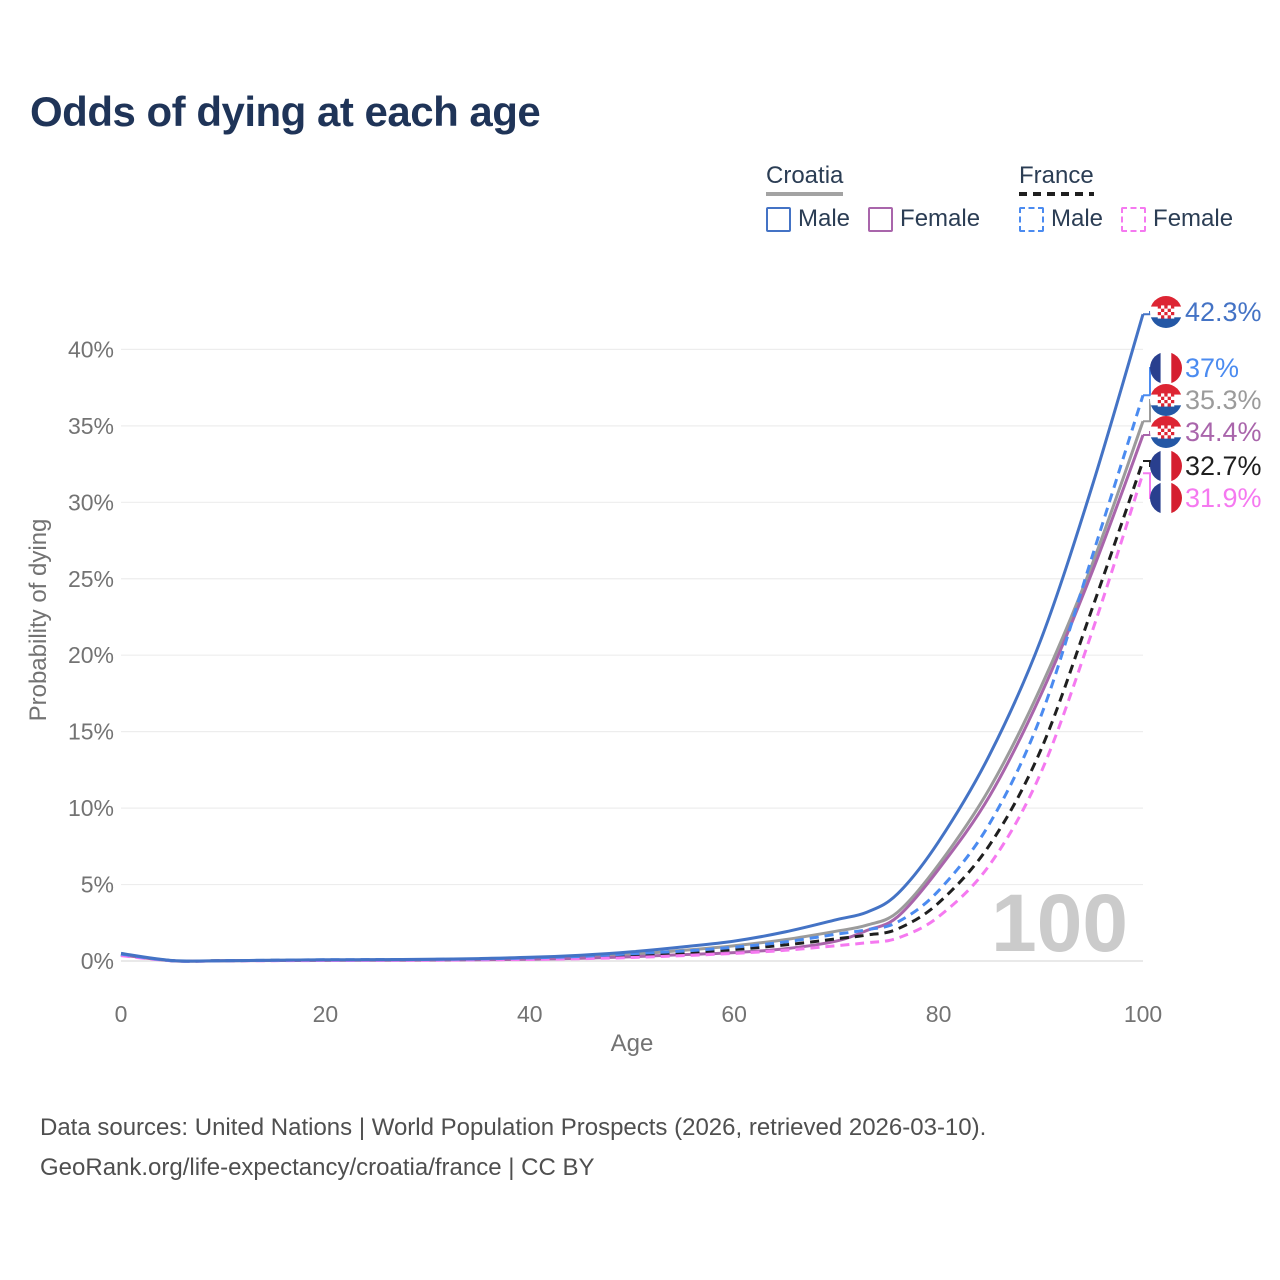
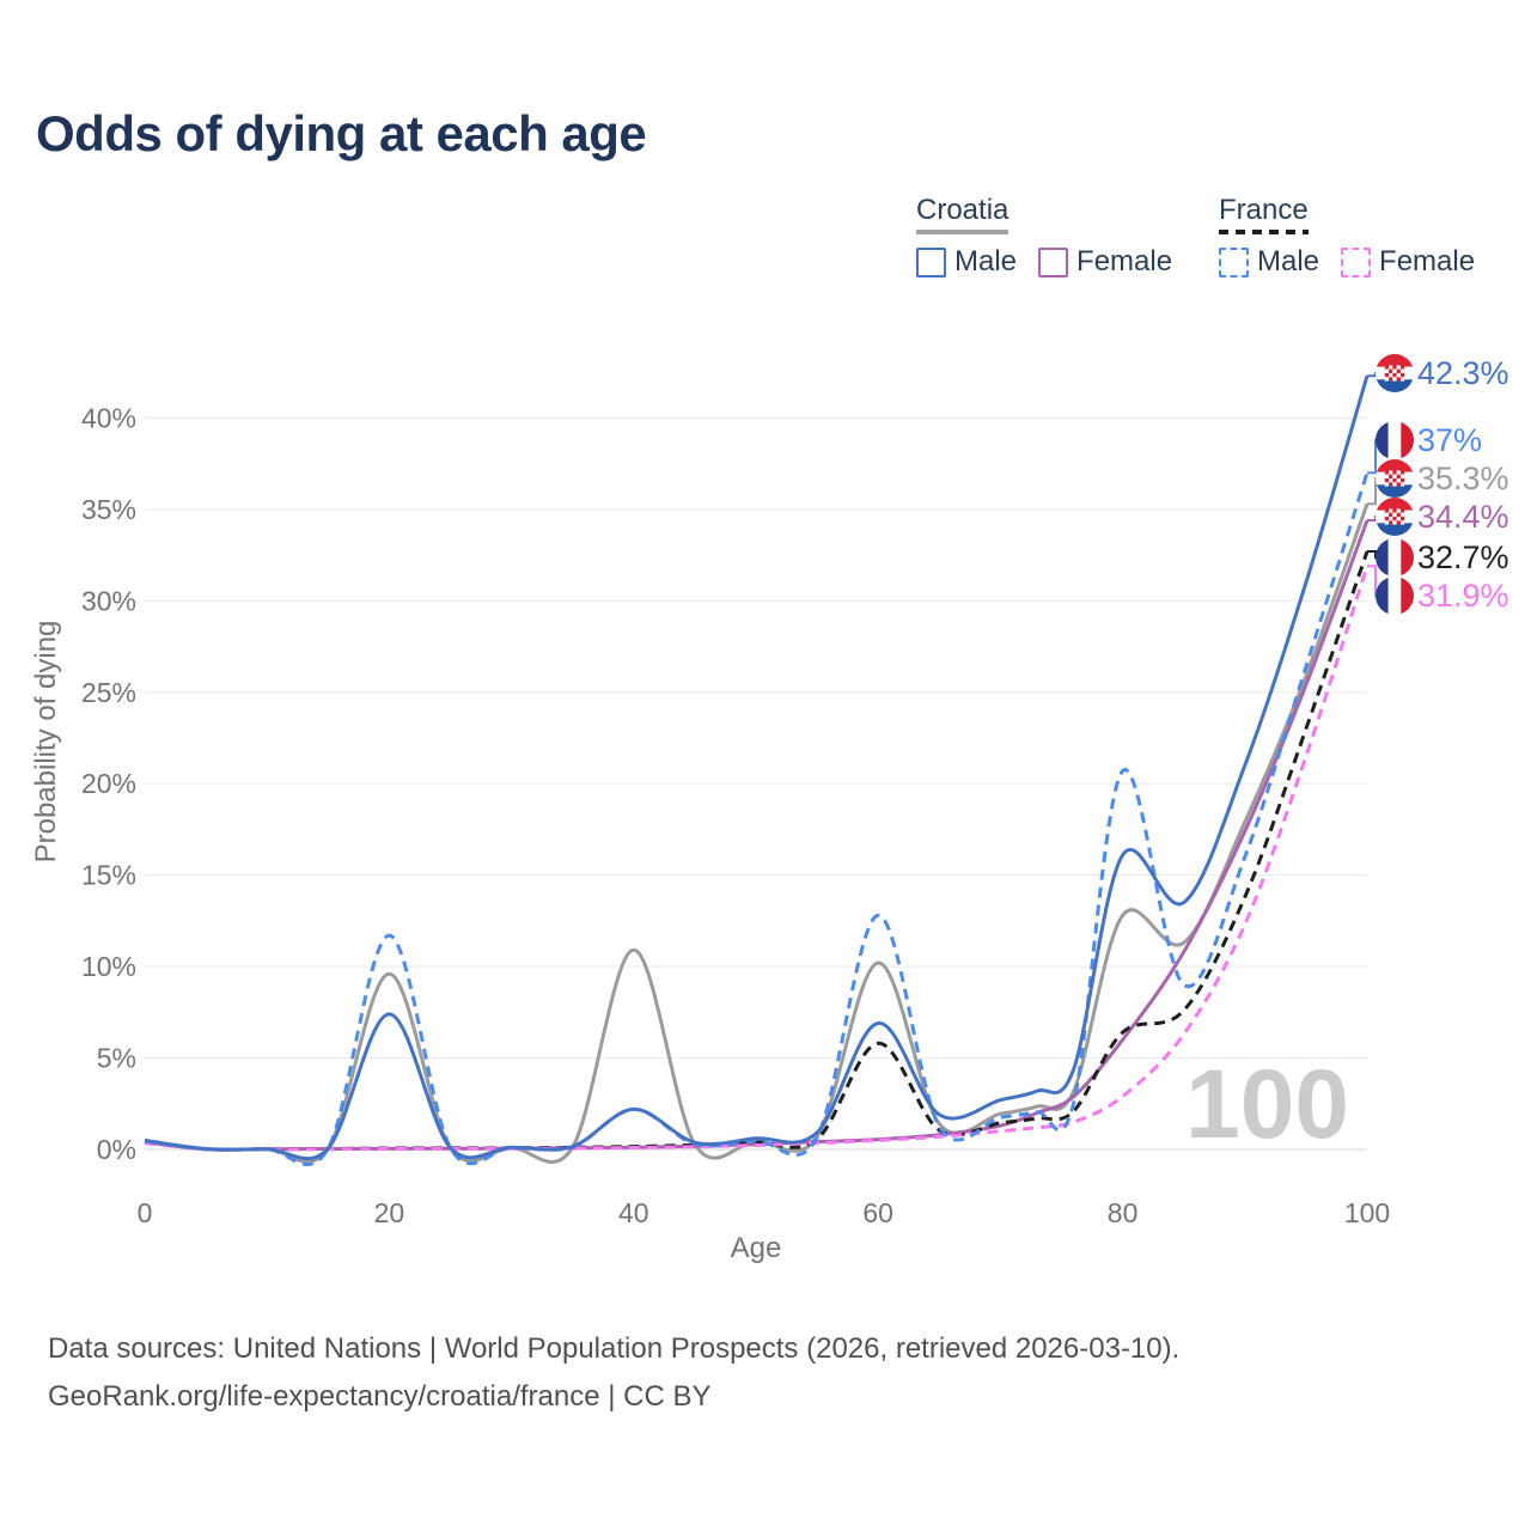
Croatia Male/20: 0.1% -> 7.4%
France Male/20: 0.1% -> 11.7%
Croatia/20: 0.1% -> 9.6%
Croatia Male/40: 0.2% -> 2.2%
France Male/40: 0.2% -> 2.2%
Croatia/40: 0.2% -> 10.9%
Croatia Male/60: 1.3% -> 6.9%
France Male/60: 0.9% -> 12.8%
Croatia/60: 1.0% -> 10.2%
France/60: 0.8% -> 5.8%
Croatia Male/80: 7.8% -> 16.1%
France Male/80: 4.6% -> 20.7%
Croatia/80: 6.3% -> 12.8%
France/80: 3.8% -> 6.4%
